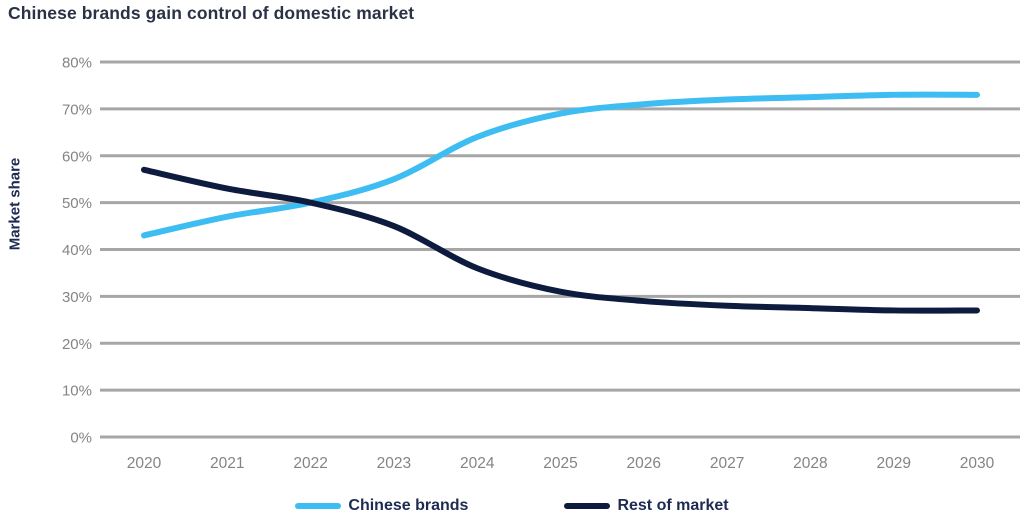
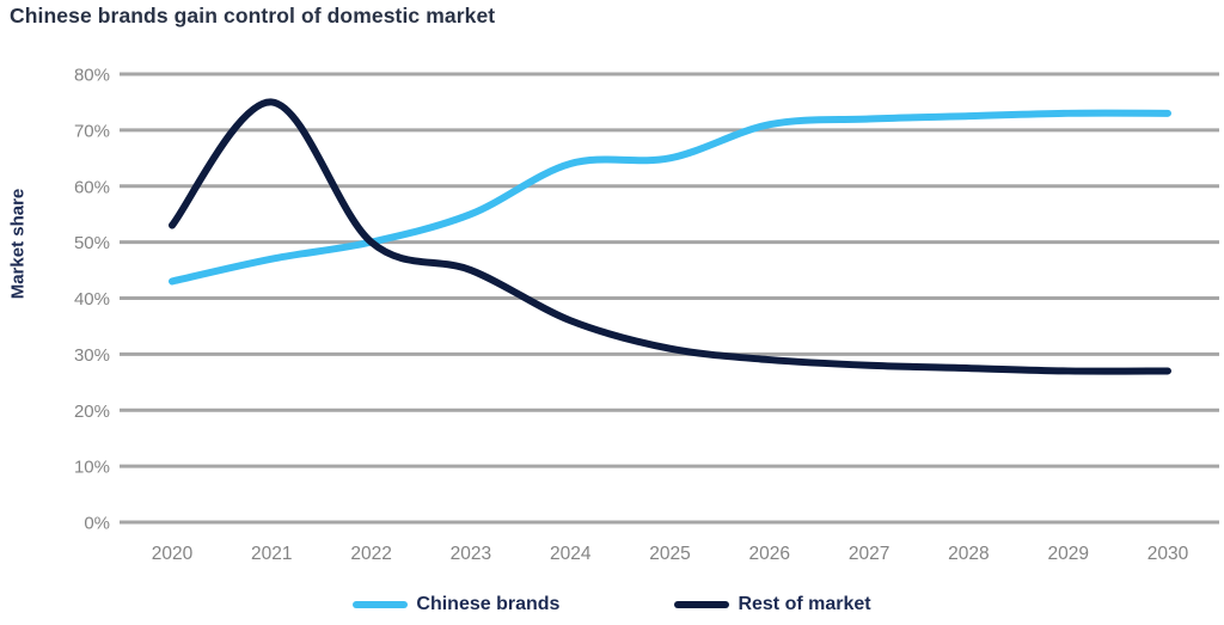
Rest of market/2020: 57% -> 53%
Rest of market/2021: 53% -> 75%
Chinese brands/2025: 69% -> 65%
